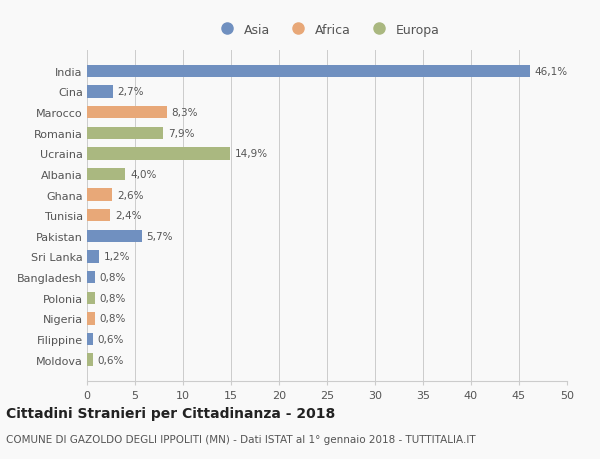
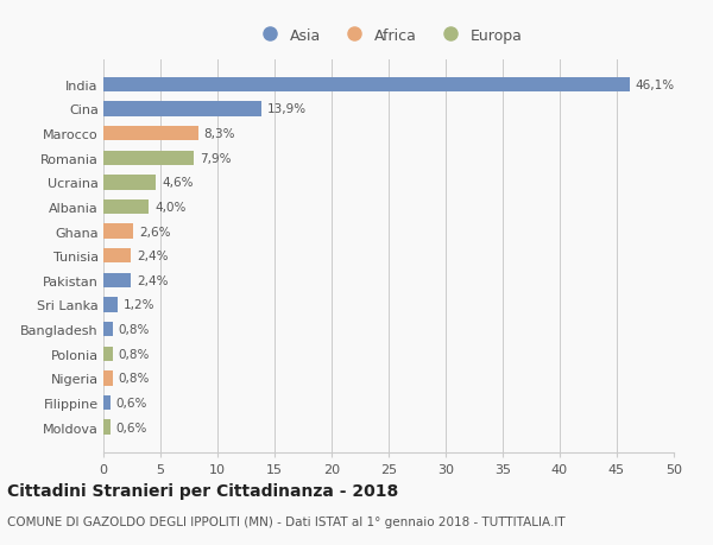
Cina: 2,7% -> 13,9%
Ucraina: 14,9% -> 4,6%
Pakistan: 5,7% -> 2,4%
